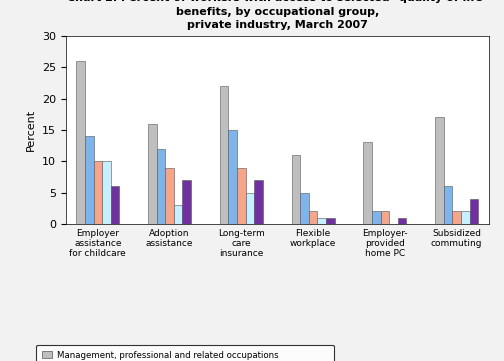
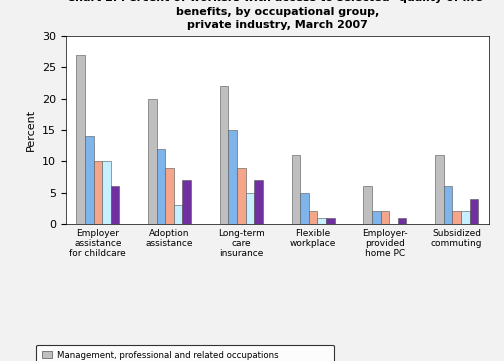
Management, professional and related occupations/Employer assistance for childcare: 26 -> 27
Management, professional and related occupations/Adoption assistance: 16 -> 20
Management, professional and related occupations/Employer- provided home PC: 13 -> 6
Management, professional and related occupations/Subsidized commuting: 17 -> 11
